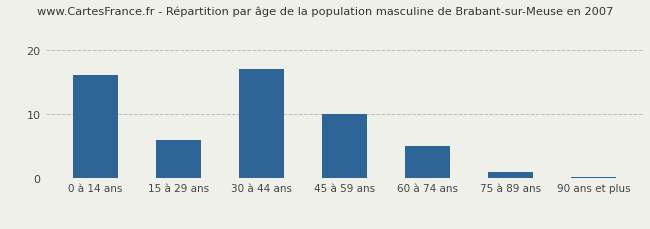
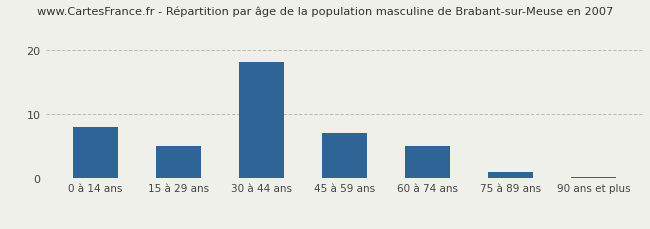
0 à 14 ans: 16.0 -> 8.0
15 à 29 ans: 6.0 -> 5.0
30 à 44 ans: 17.0 -> 18.0
45 à 59 ans: 10.0 -> 7.0
